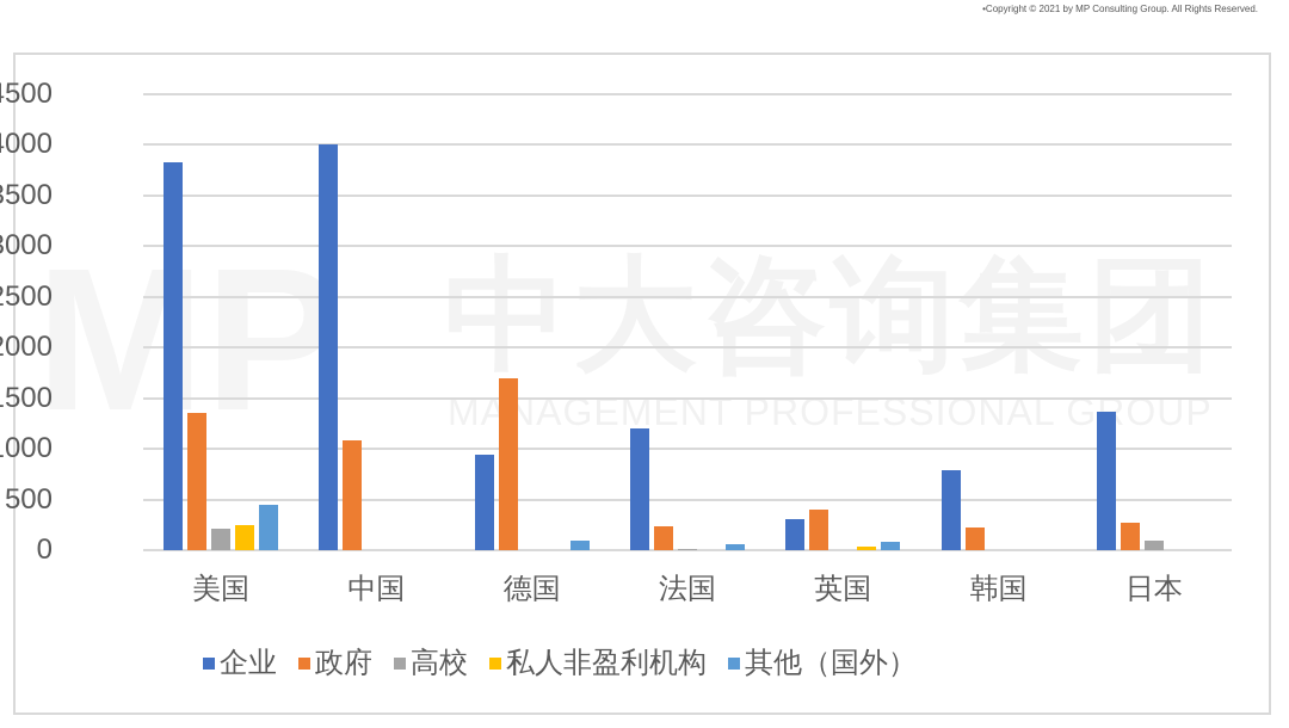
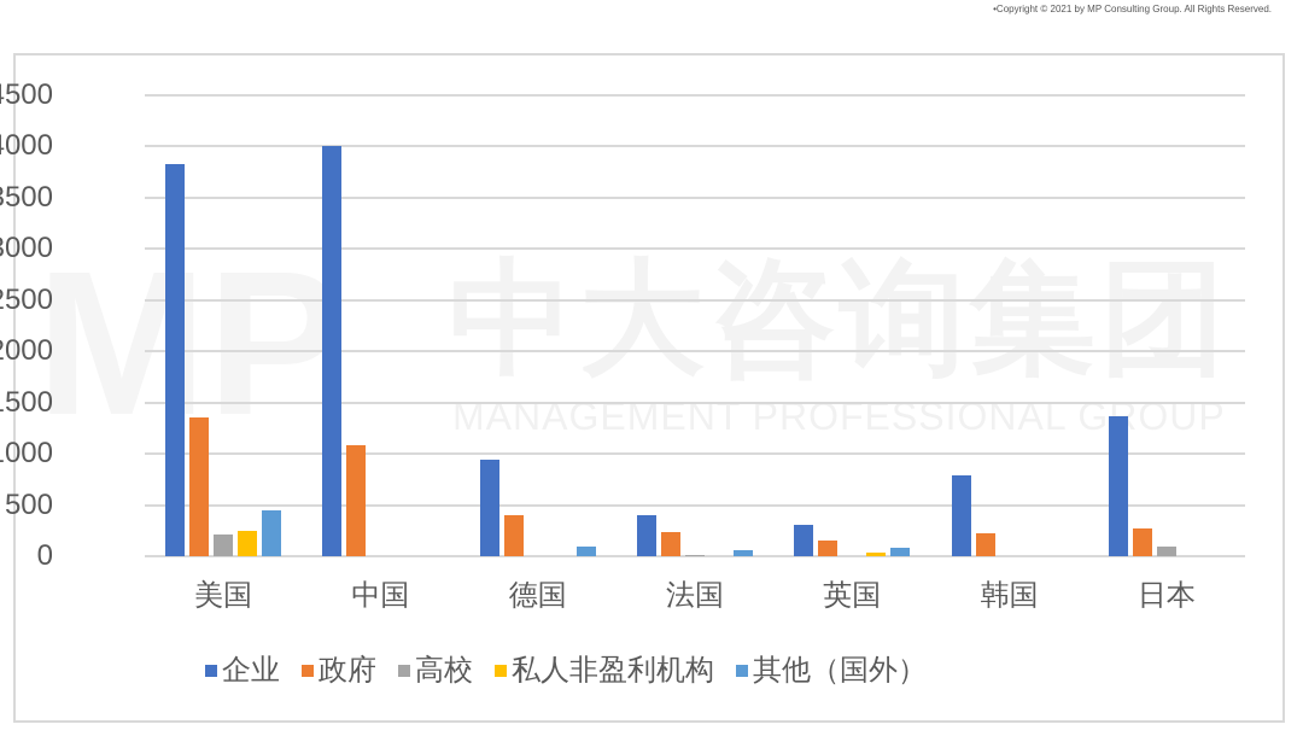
政府/德国: 1700 -> 400
企业/法国: 1200 -> 400
政府/英国: 400 -> 200
